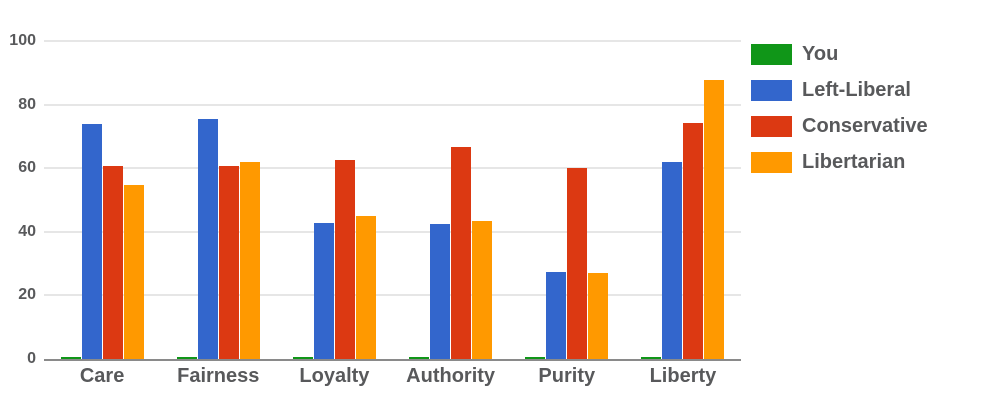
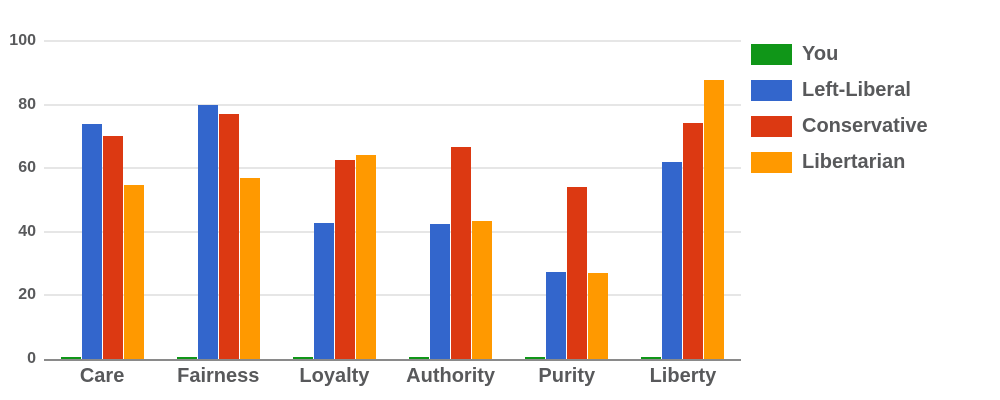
Conservative/Care: 61 -> 70
Left-Liberal/Fairness: 75 -> 80
Conservative/Fairness: 61 -> 77
Libertarian/Fairness: 62 -> 57
Libertarian/Loyalty: 45 -> 64
Conservative/Purity: 60 -> 54
